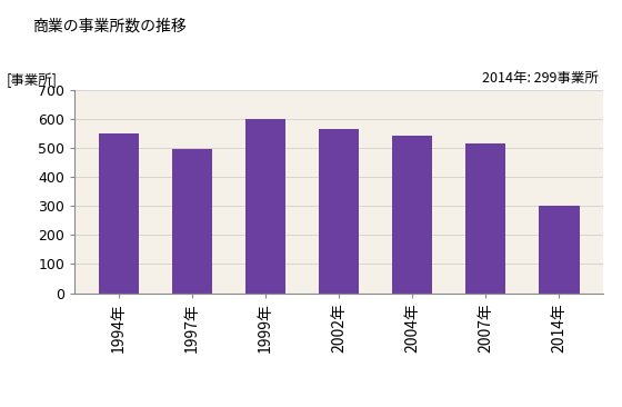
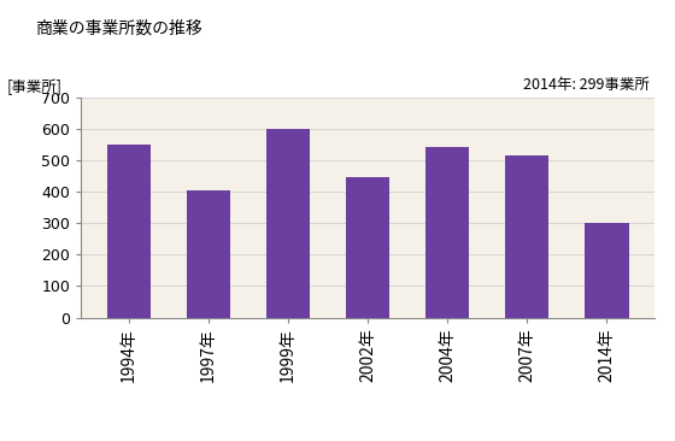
1997年: 494 -> 405
2002年: 566 -> 445
